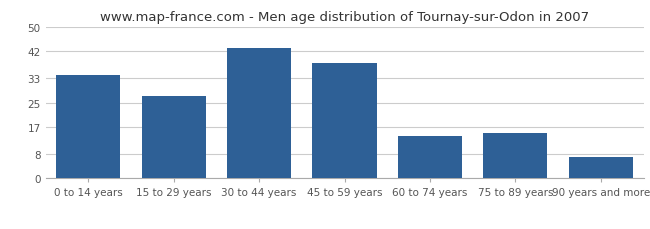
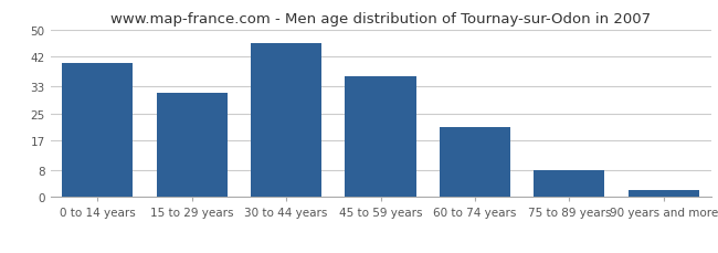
0 to 14 years: 34 -> 40
15 to 29 years: 27 -> 31
30 to 44 years: 43 -> 46
45 to 59 years: 38 -> 36
60 to 74 years: 14 -> 21
75 to 89 years: 15 -> 8
90 years and more: 7 -> 2
